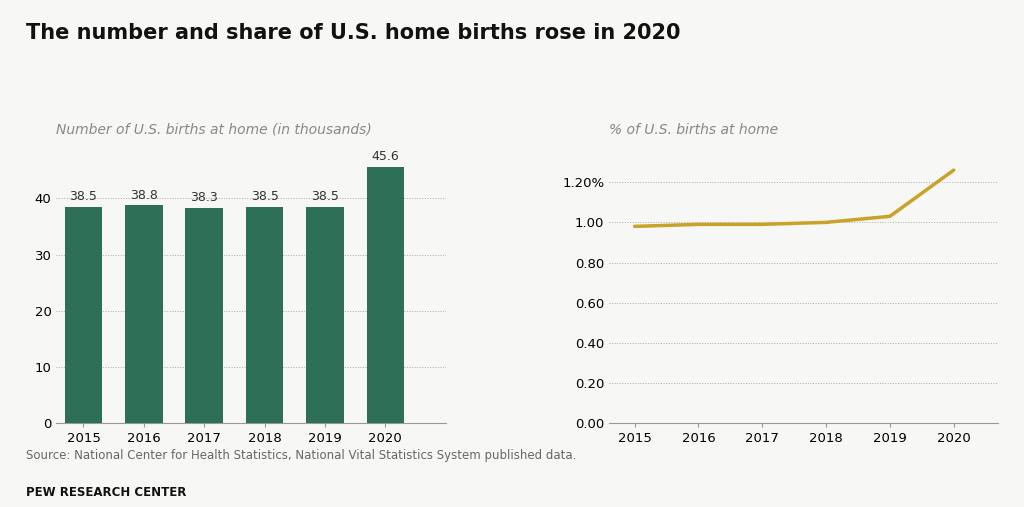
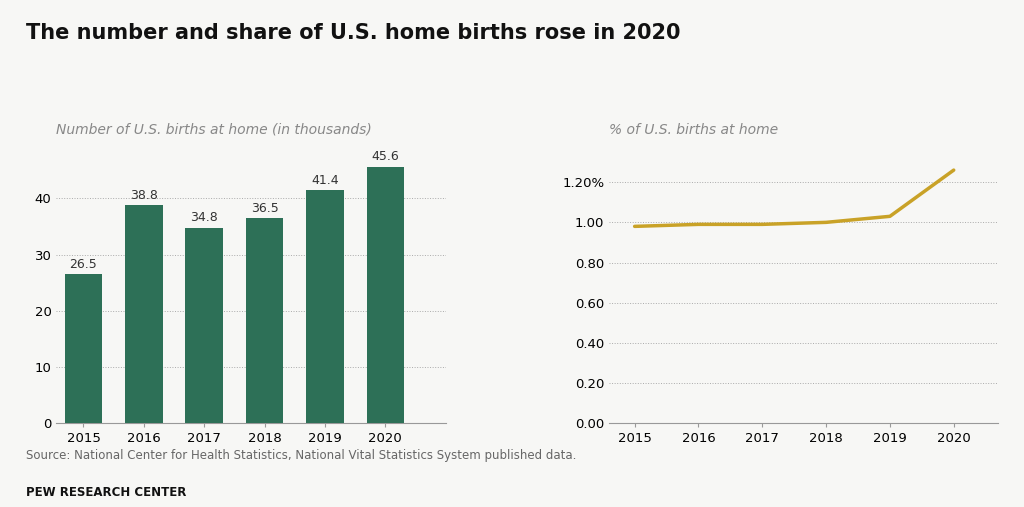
Number of U.S. births at home (in thousands)/2015: 38.5 -> 26.5
Number of U.S. births at home (in thousands)/2017: 38.3 -> 34.8
Number of U.S. births at home (in thousands)/2018: 38.5 -> 36.5
Number of U.S. births at home (in thousands)/2019: 38.5 -> 41.4
